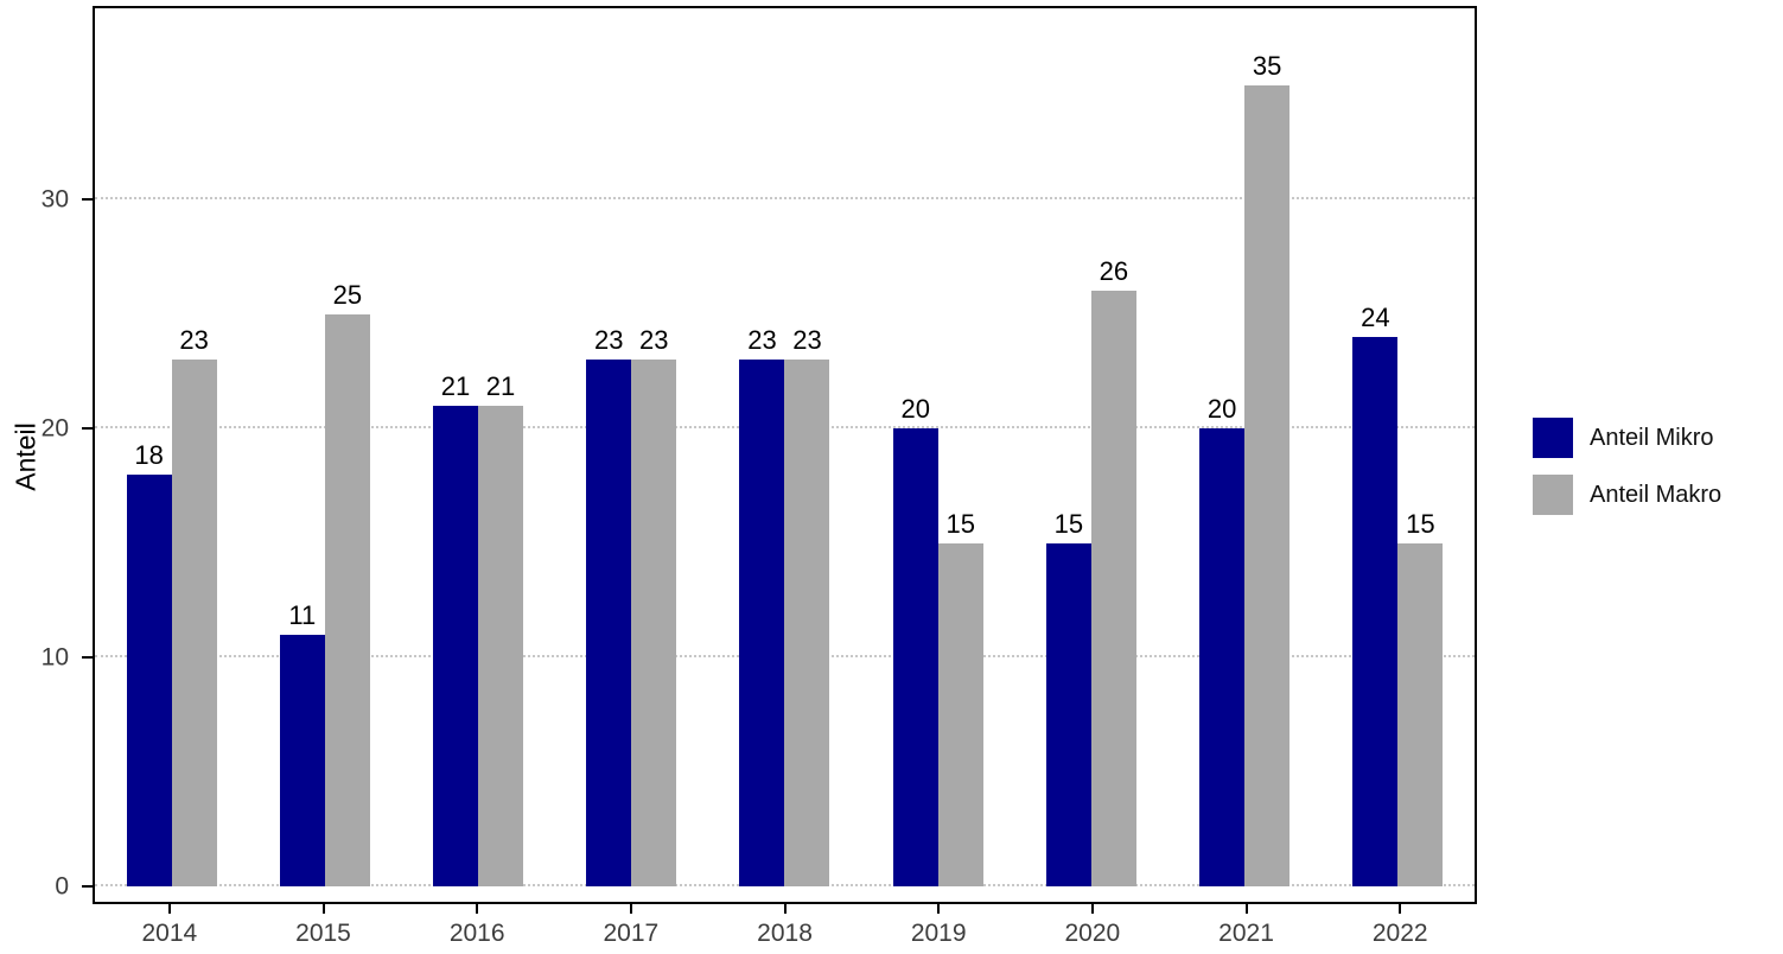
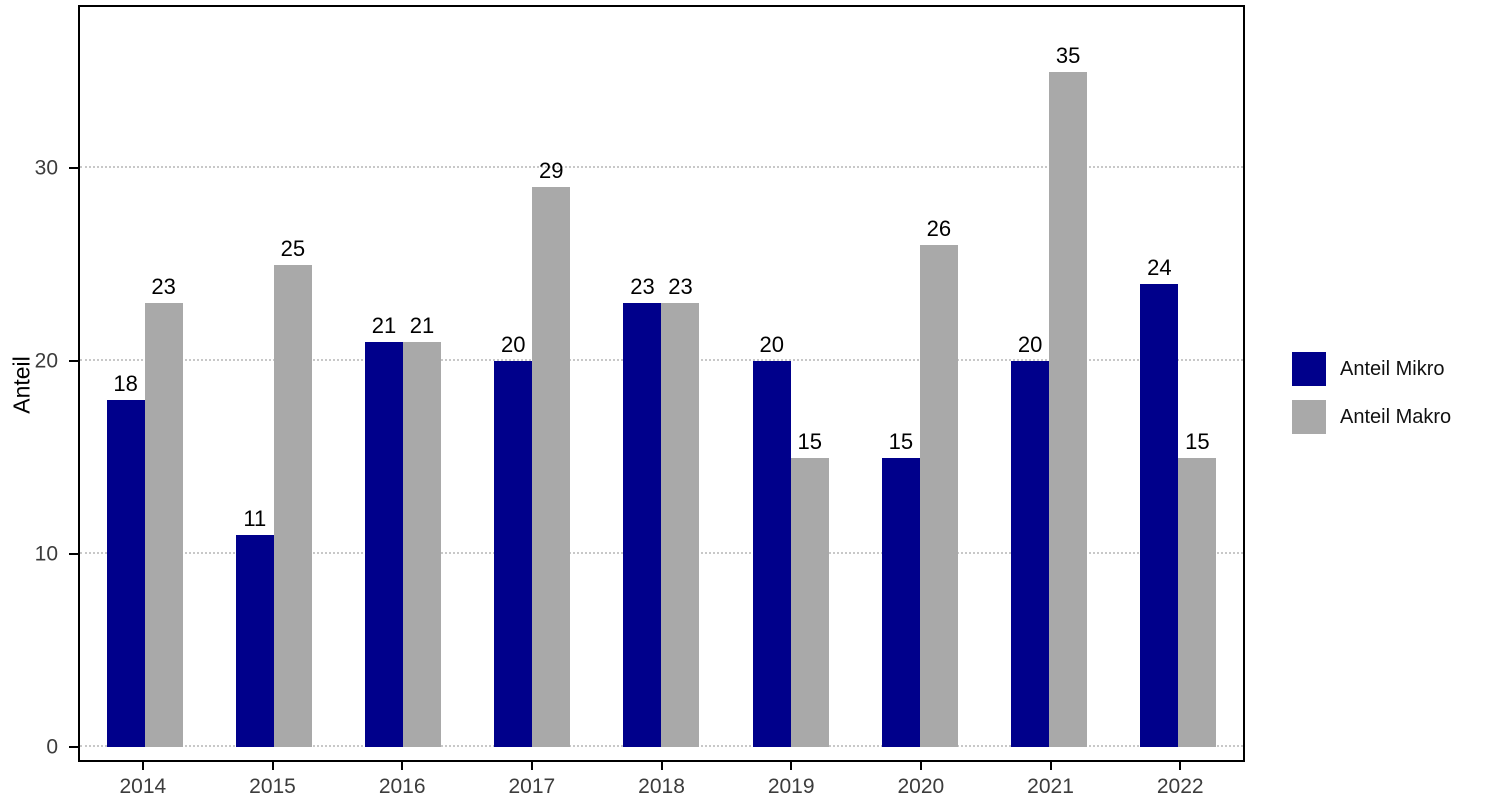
Anteil Mikro/2017: 23 -> 20
Anteil Makro/2017: 23 -> 29
